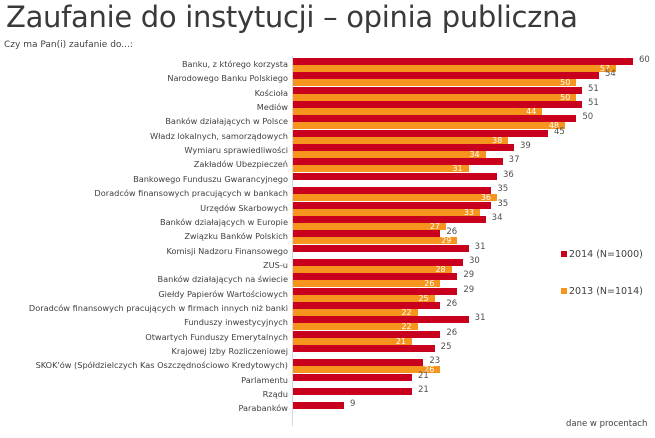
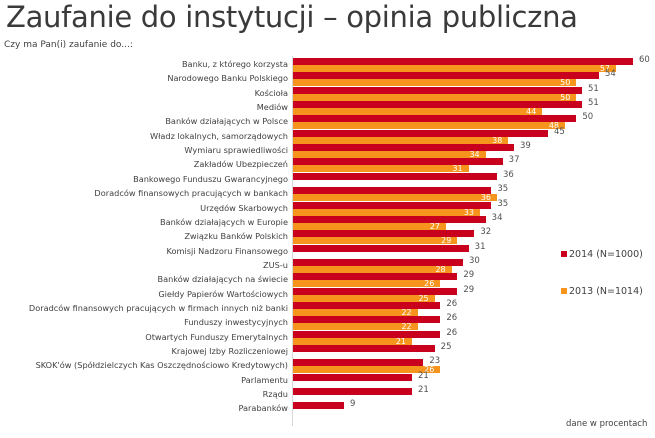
2014 (N=1000)/Związku Banków Polskich: 26 -> 32
2014 (N=1000)/Funduszy inwestycyjnych: 31 -> 26
